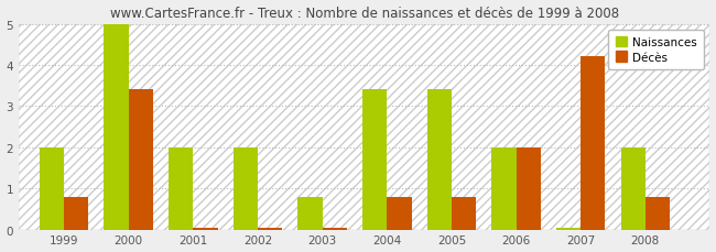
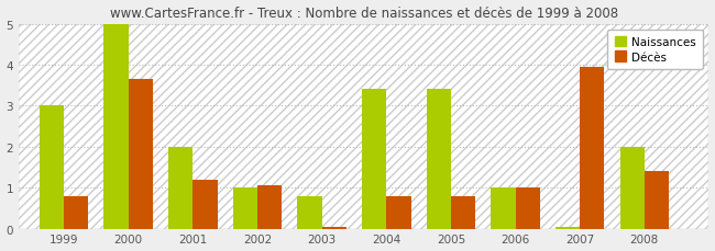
Naissances/1999: 2.00 -> 3.00
Décès/2000: 3.40 -> 3.65
Décès/2001: 0.05 -> 1.20
Naissances/2002: 2.00 -> 1.00
Décès/2002: 0.05 -> 1.05
Naissances/2006: 2.00 -> 1.00
Décès/2006: 2.00 -> 1.00
Décès/2007: 4.20 -> 3.95
Décès/2008: 0.80 -> 1.40
